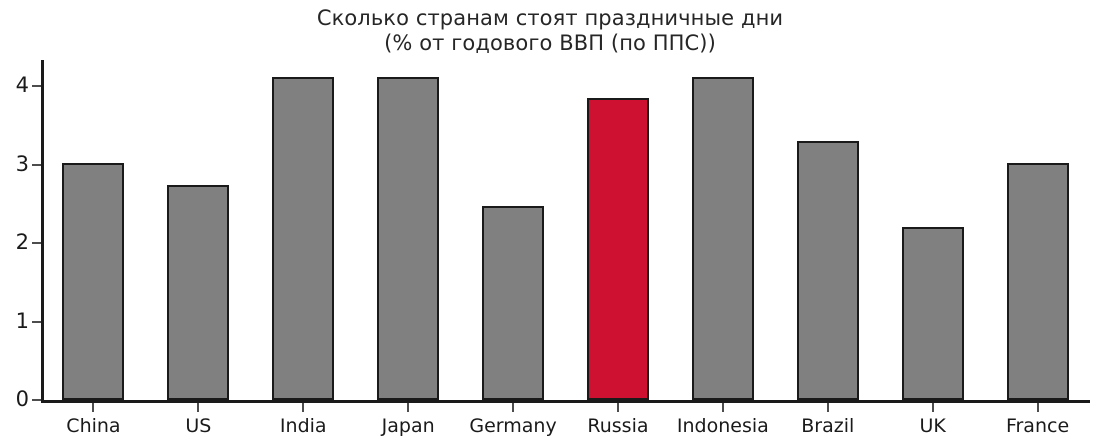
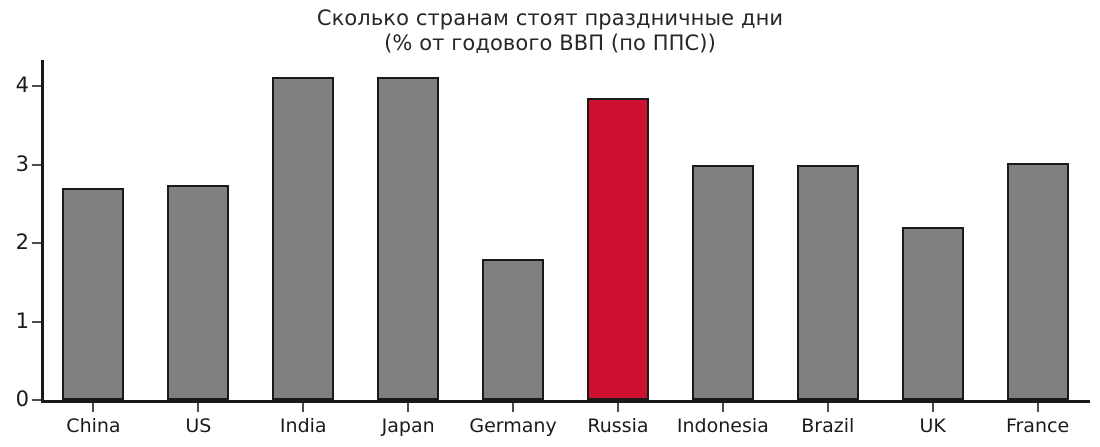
China: 3.0 -> 2.7
Germany: 2.5 -> 1.8
Indonesia: 4.1 -> 3.0
Brazil: 3.3 -> 3.0
